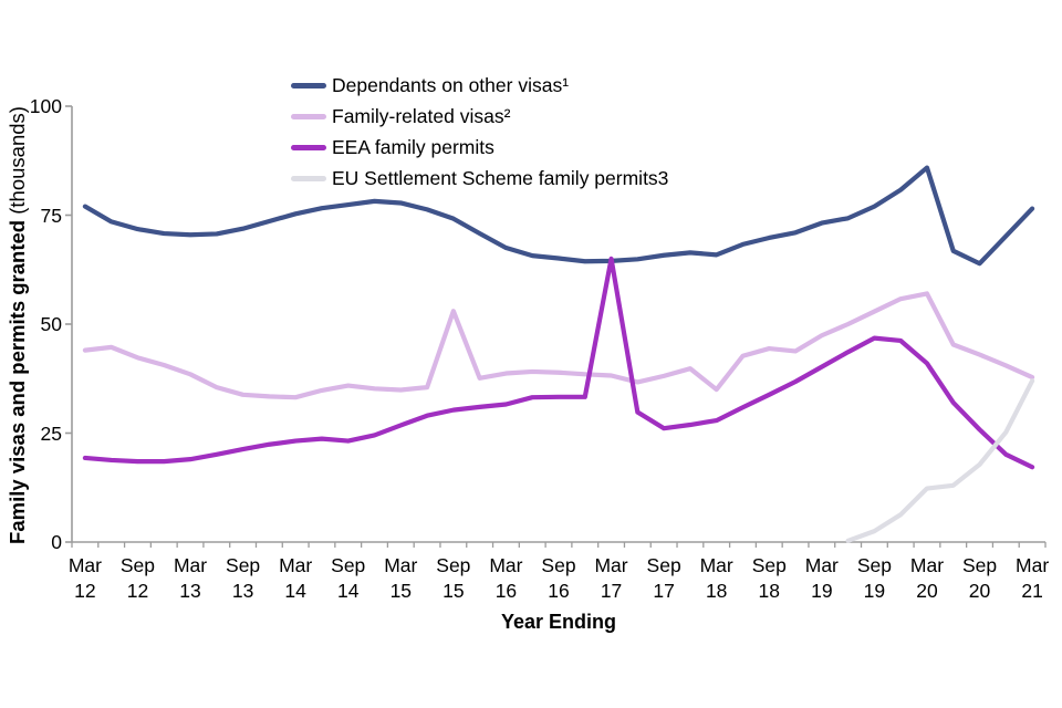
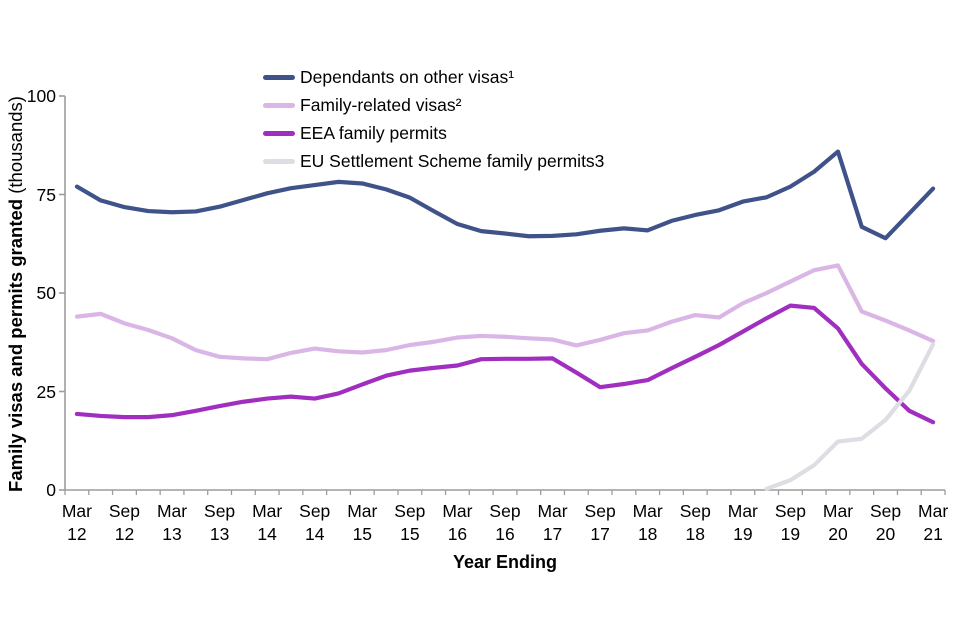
Family-related visas²/Sep 15: 53 -> 37
EEA family permits/Mar 17: 65 -> 33
Family-related visas²/Mar 18: 35 -> 40
